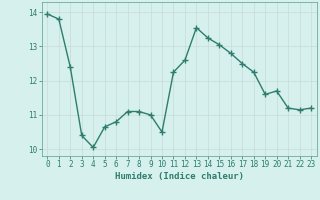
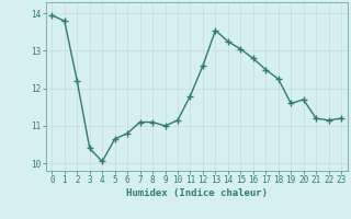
2: 12.40 -> 12.20
10: 10.50 -> 11.15
11: 12.25 -> 11.80
